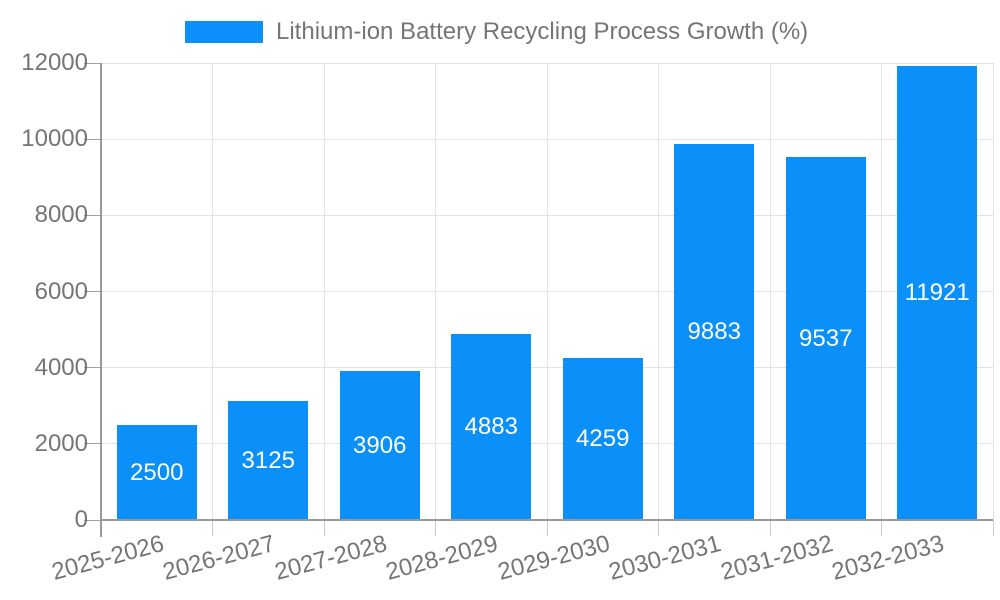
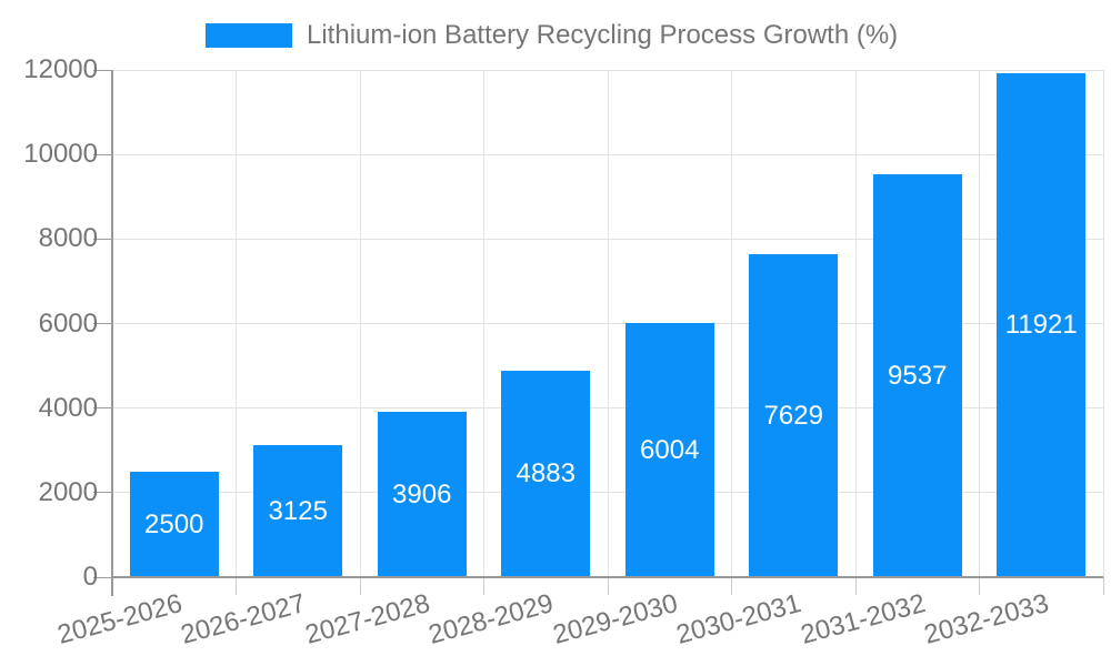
2029-2030: 4259 -> 6004
2030-2031: 9883 -> 7629
